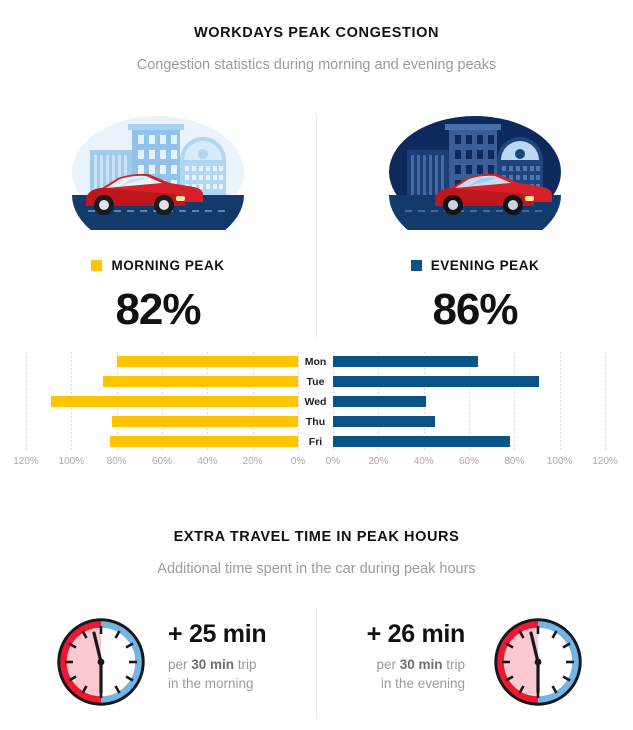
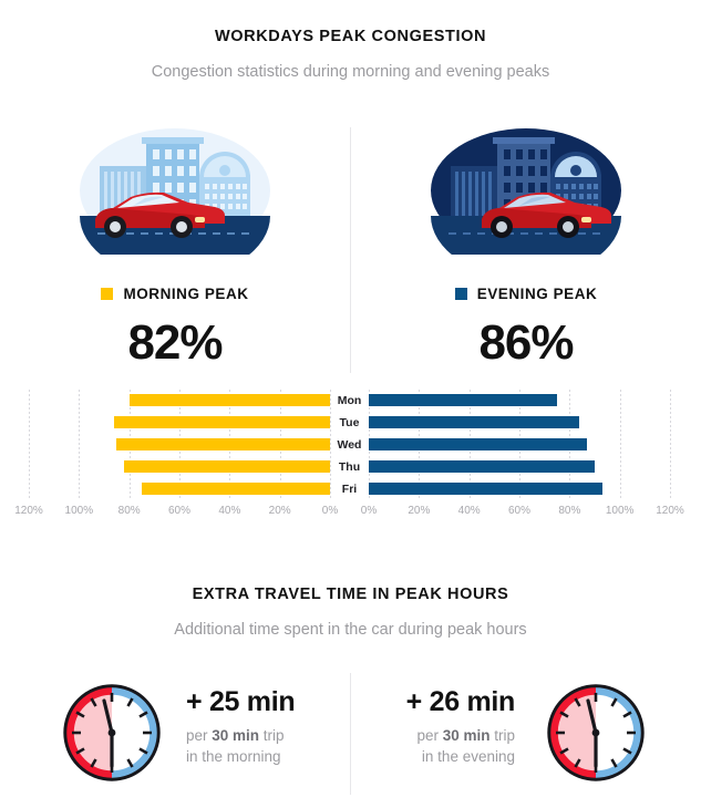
EVENING PEAK/Mon: 64% -> 75%
EVENING PEAK/Tue: 91% -> 84%
MORNING PEAK/Wed: 109% -> 85%
EVENING PEAK/Wed: 41% -> 87%
EVENING PEAK/Thu: 45% -> 90%
MORNING PEAK/Fri: 83% -> 75%
EVENING PEAK/Fri: 78% -> 93%
